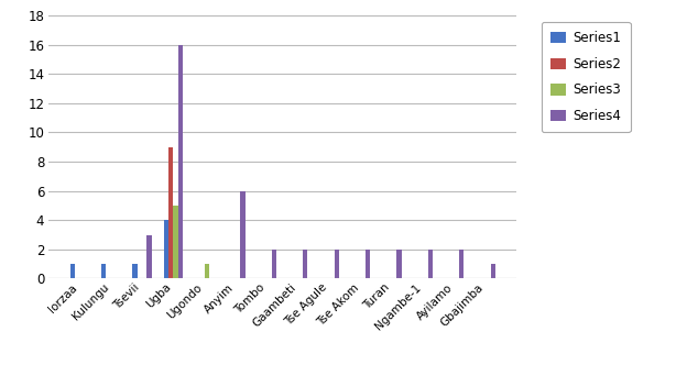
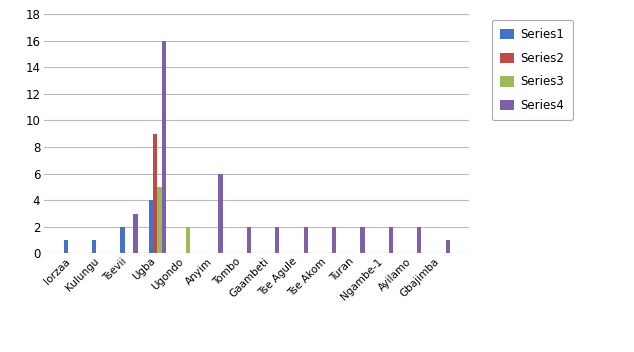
Series1/Tsevii: 1 -> 2
Series3/Ugondo: 1 -> 2
